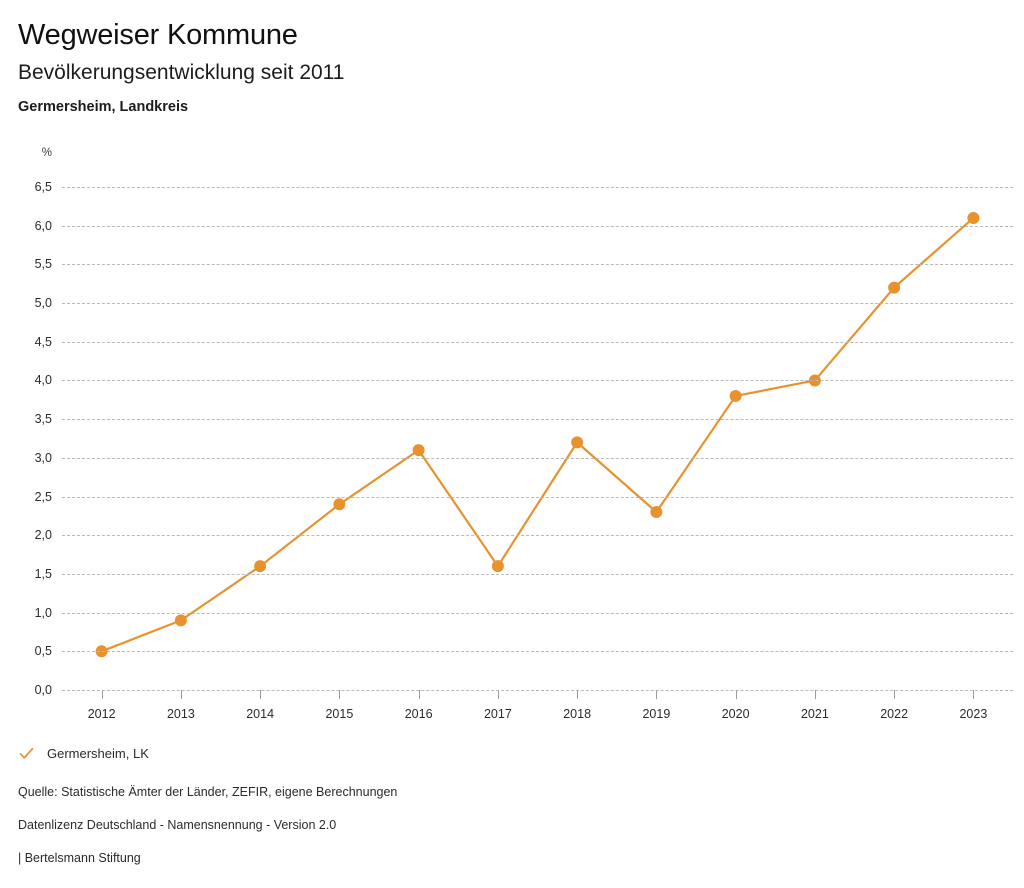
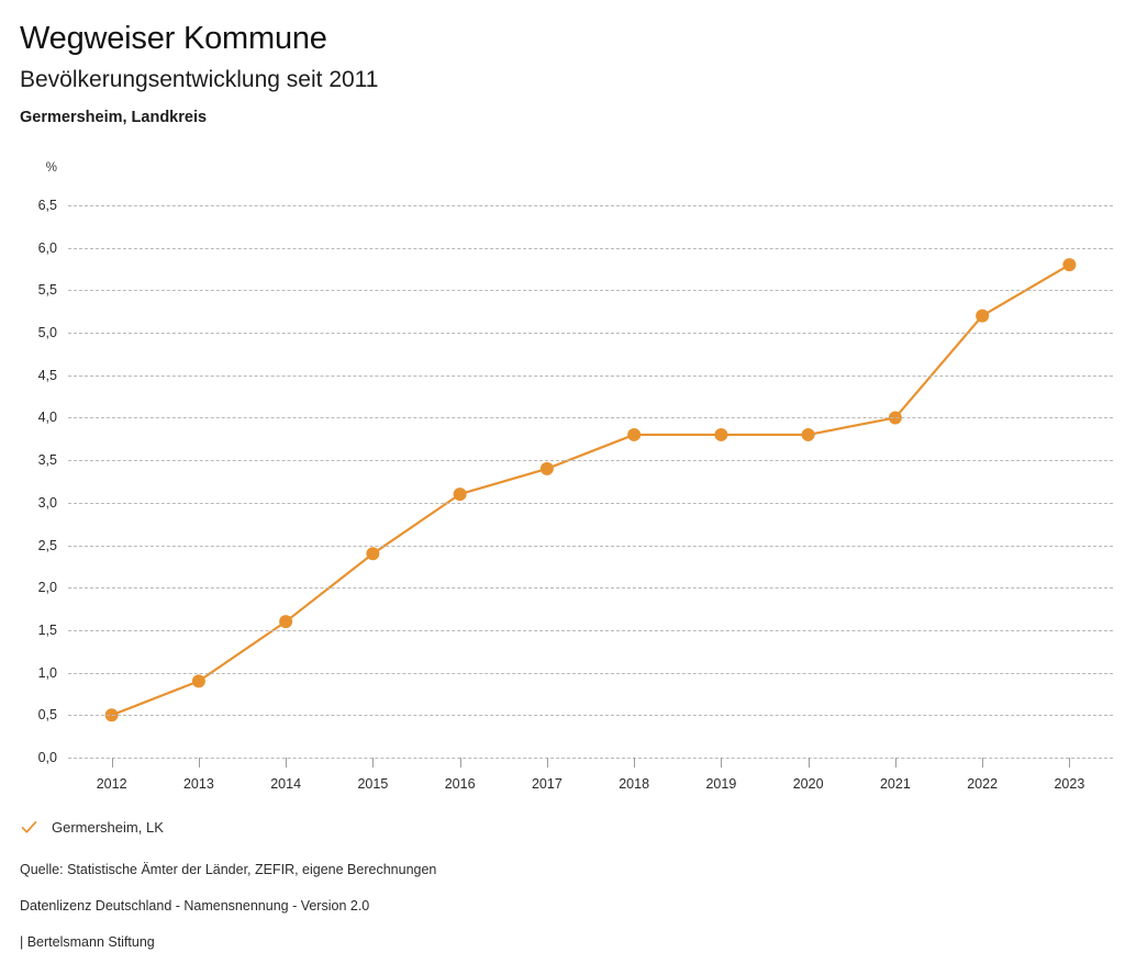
2017: 1,6 -> 3,4
2018: 3,2 -> 3,8
2019: 2,3 -> 3,8
2023: 6,1 -> 5,8
